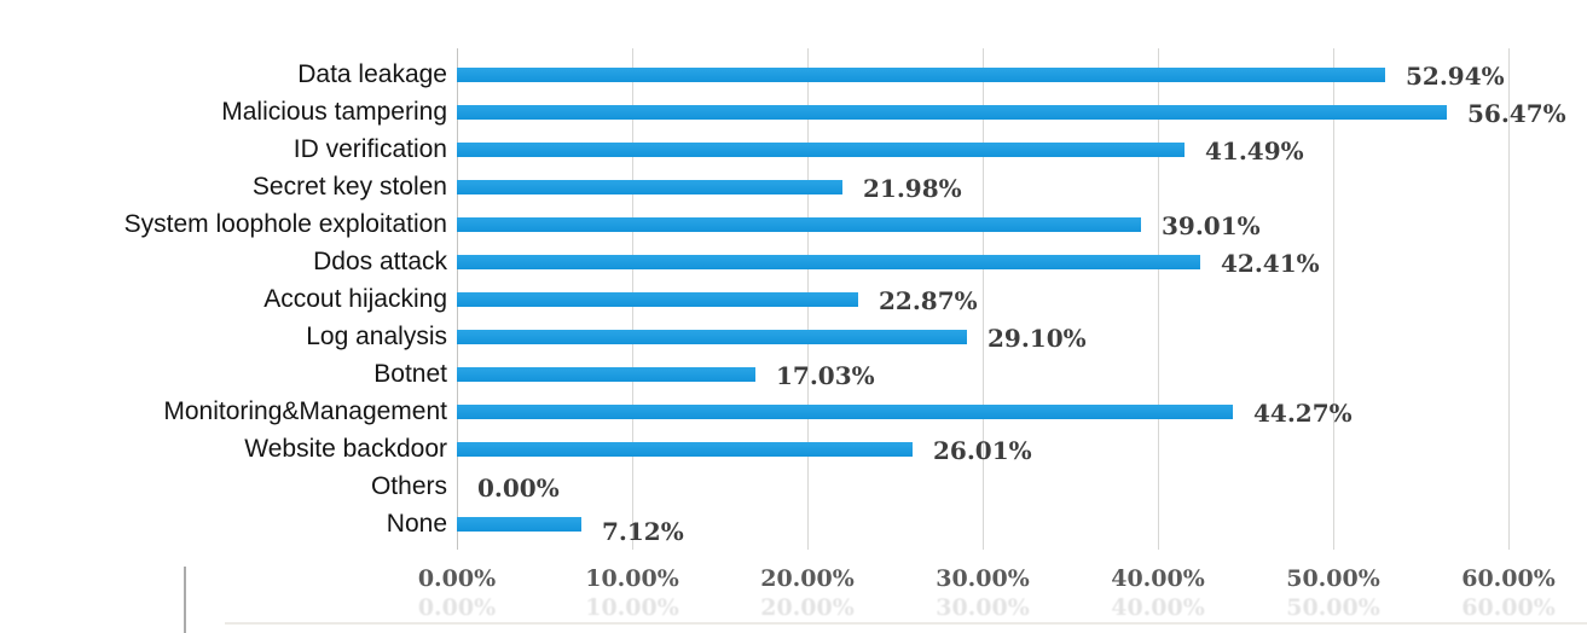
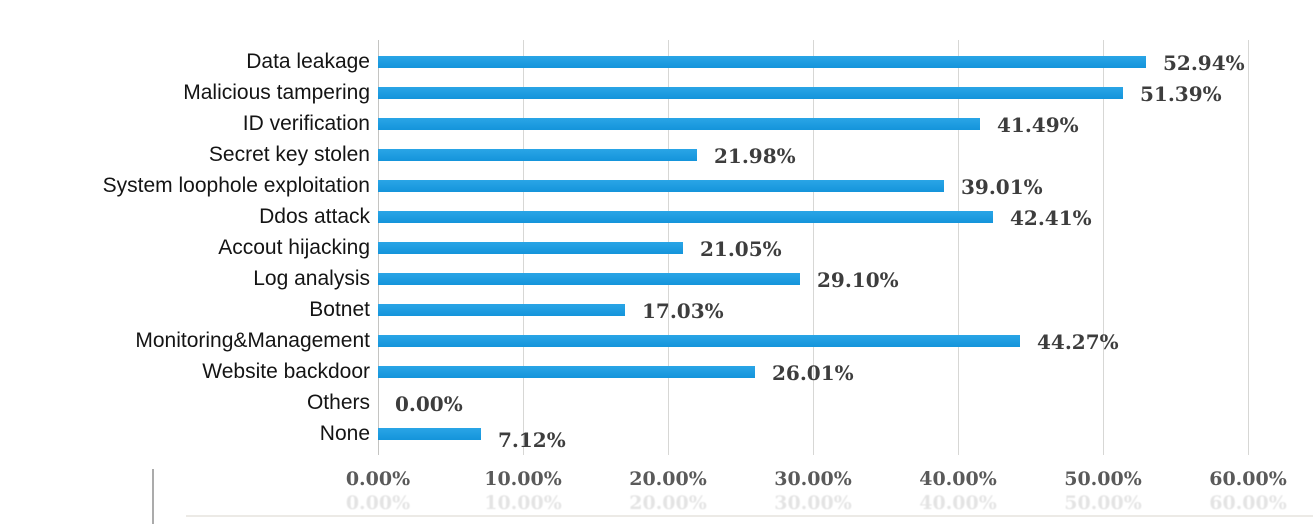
Malicious tampering: 56.47% -> 51.39%
Accout hijacking: 22.87% -> 21.05%
